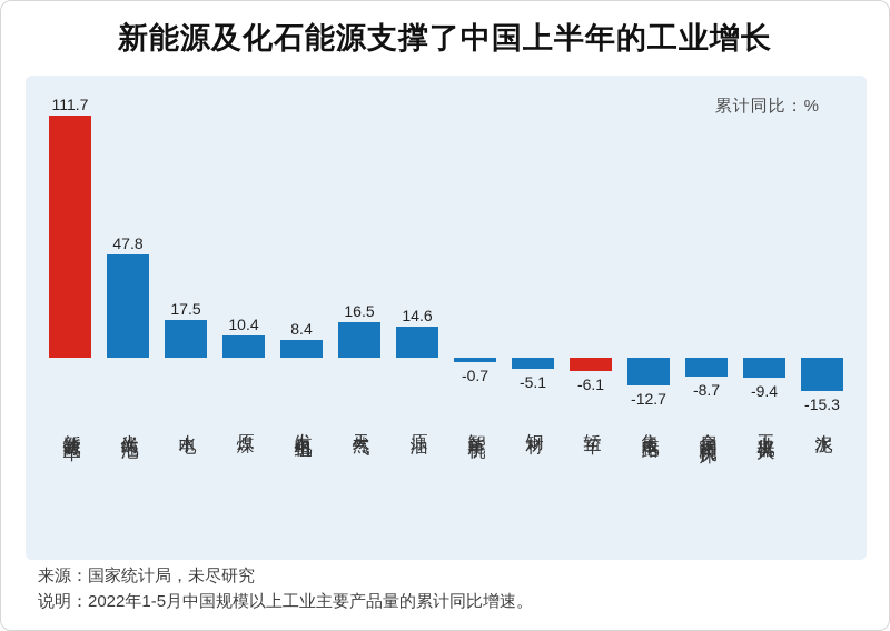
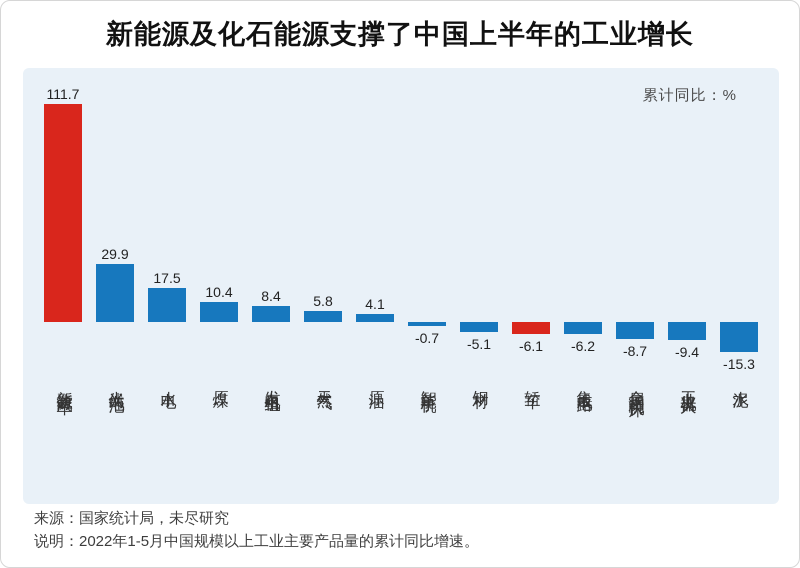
光伏电池: 47.8 -> 29.9
天然气: 16.5 -> 5.8
原油: 14.6 -> 4.1
集成电路: -12.7 -> -6.2
